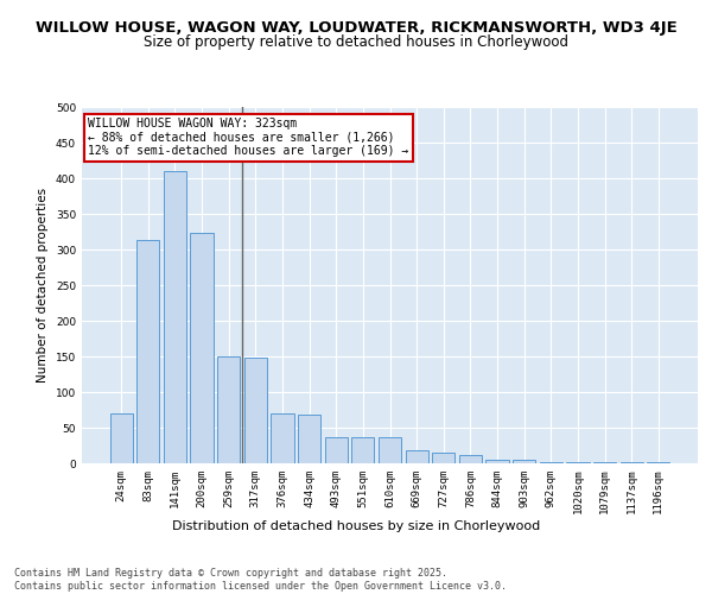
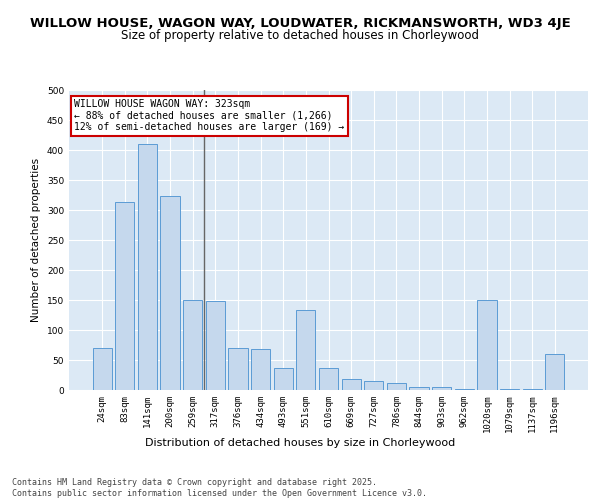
551sqm: 36 -> 134
1020sqm: 2 -> 150
1196sqm: 2 -> 60
